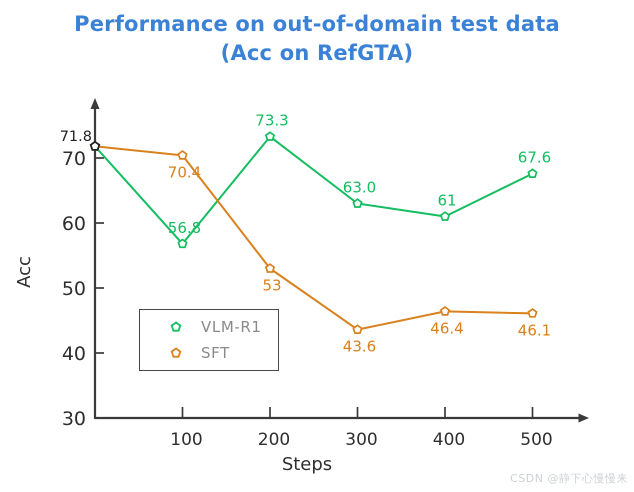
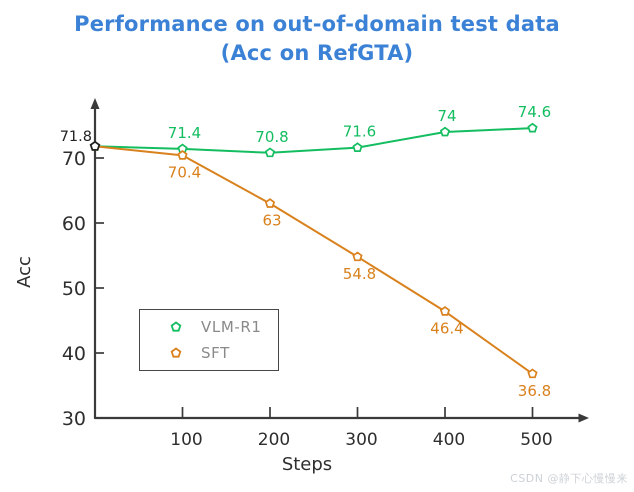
VLM-R1/100: 56.8 -> 71.4
VLM-R1/200: 73.3 -> 70.8
SFT/200: 53 -> 63
VLM-R1/300: 63.0 -> 71.6
SFT/300: 43.6 -> 54.8
VLM-R1/400: 61 -> 74
VLM-R1/500: 67.6 -> 74.6
SFT/500: 46.1 -> 36.8
